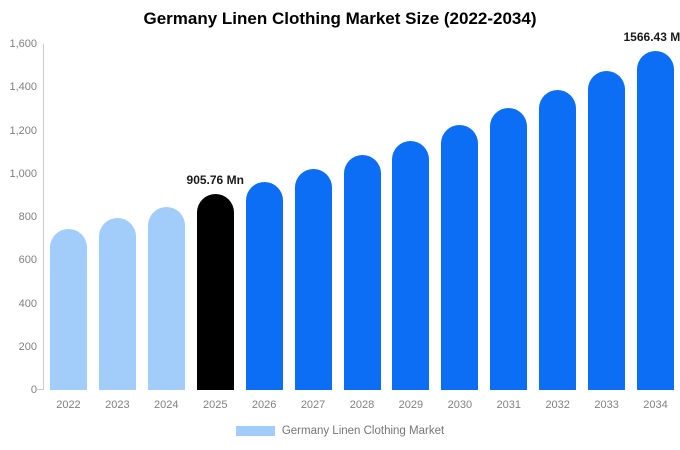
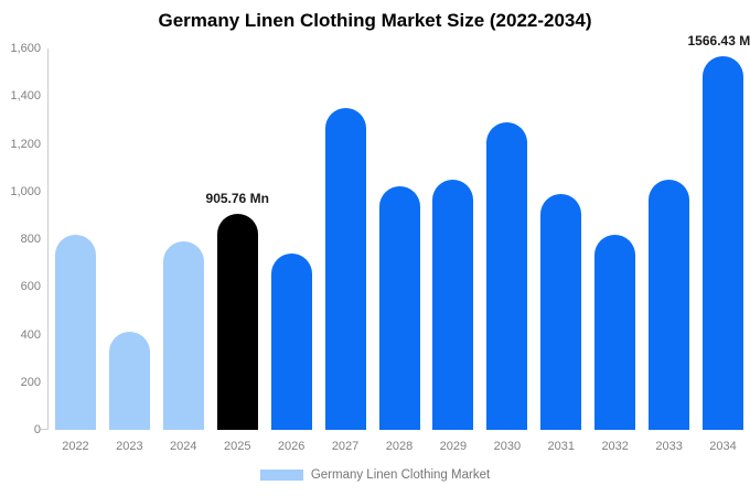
2022: 740 -> 820
2023: 800 -> 410
2024: 850 -> 790
2026: 960 -> 740
2027: 1020 -> 1350
2028: 1090 -> 1020
2029: 1150 -> 1050
2030: 1220 -> 1290
2031: 1300 -> 990
2032: 1390 -> 820
2033: 1480 -> 1050
